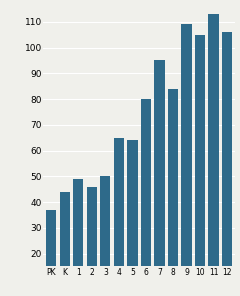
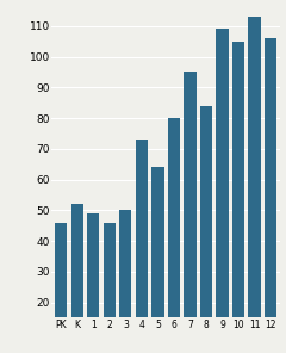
PK: 37 -> 46
K: 44 -> 52
4: 65 -> 73
